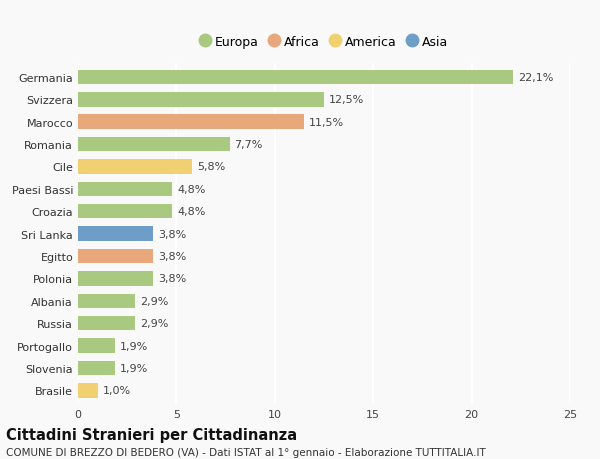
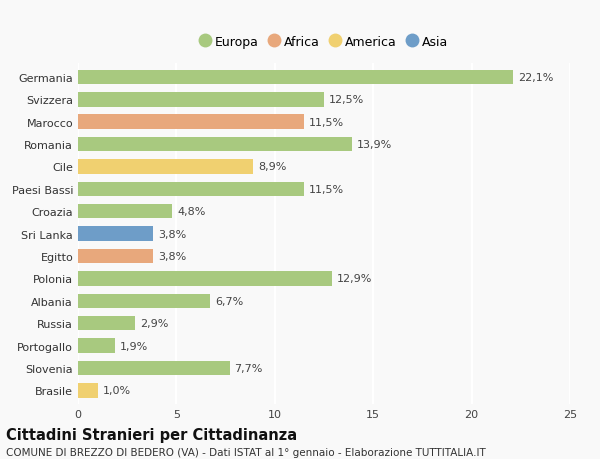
Romania: 7,7% -> 13,9%
Cile: 5,8% -> 8,9%
Paesi Bassi: 4,8% -> 11,5%
Polonia: 3,8% -> 12,9%
Albania: 2,9% -> 6,7%
Slovenia: 1,9% -> 7,7%
